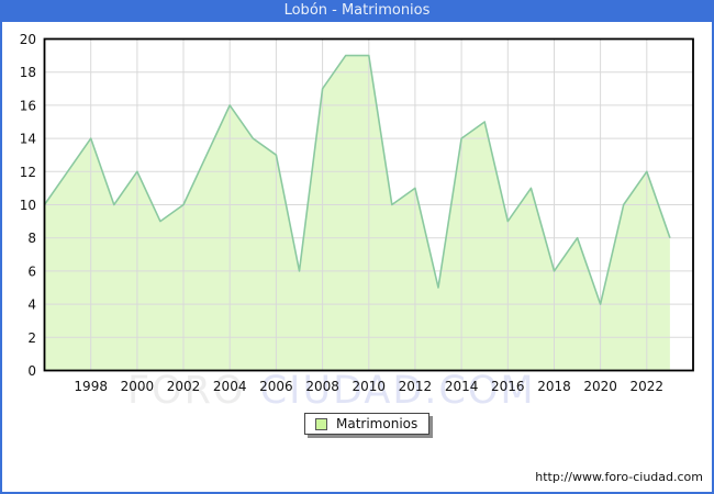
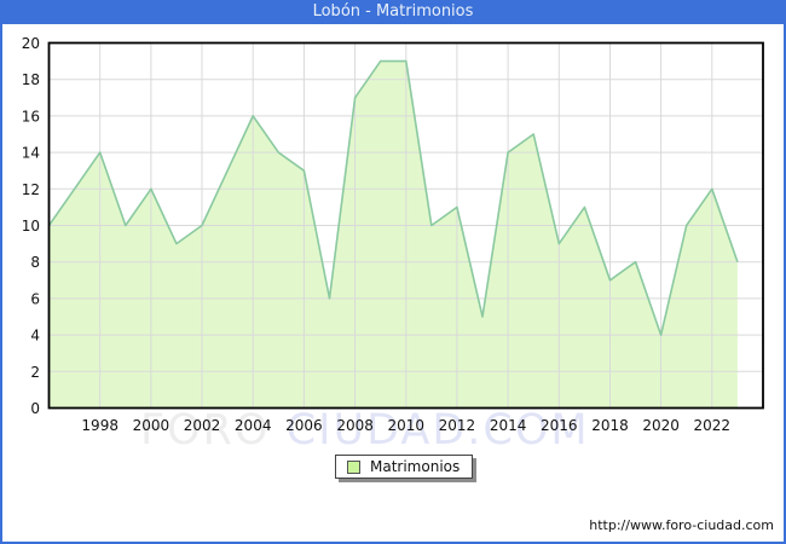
2018: 6 -> 7
